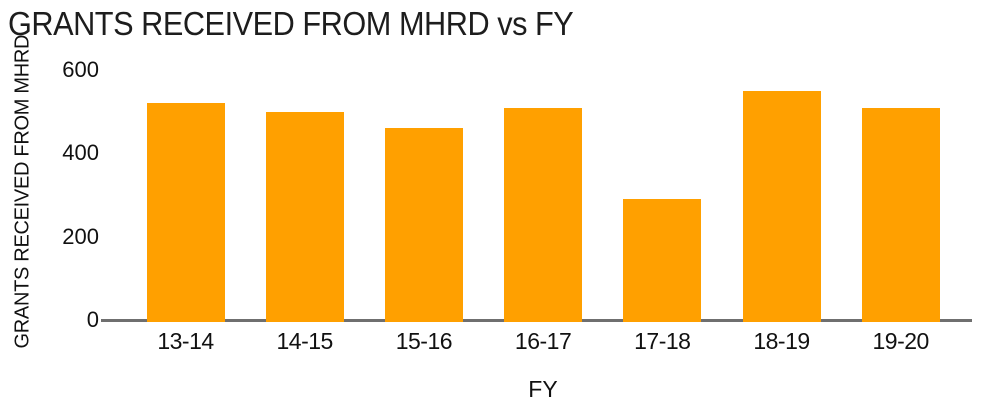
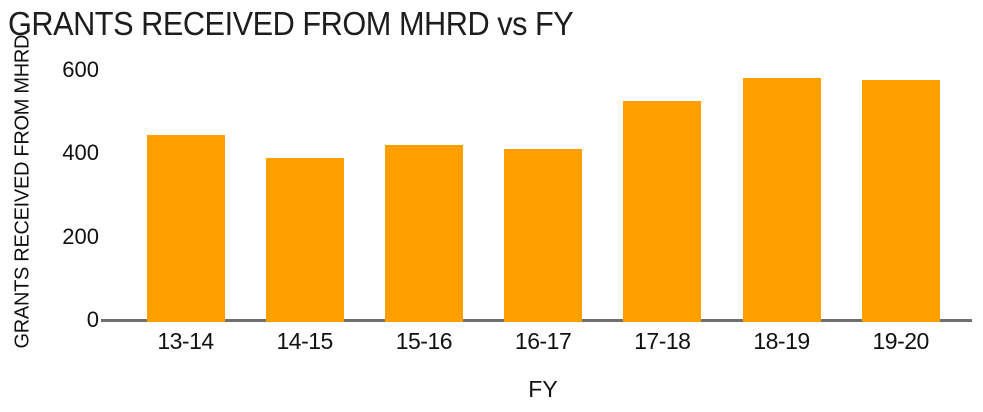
13-14: 520 -> 440
14-15: 500 -> 390
15-16: 460 -> 420
16-17: 510 -> 410
17-18: 290 -> 520
18-19: 550 -> 580
19-20: 510 -> 580
